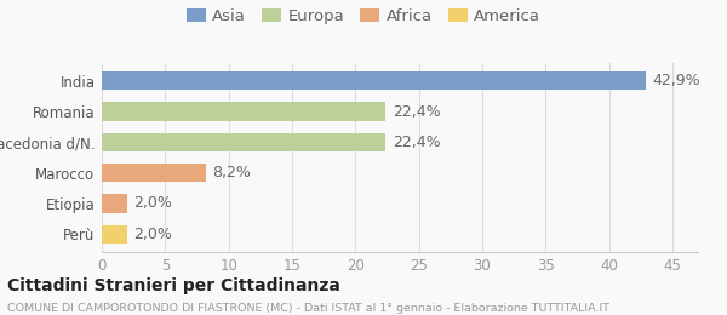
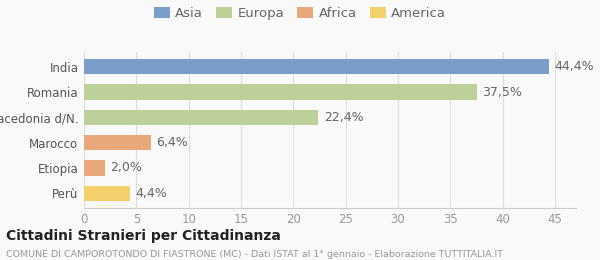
India: 42,9% -> 44,4%
Romania: 22,4% -> 37,5%
Marocco: 8,2% -> 6,4%
Perù: 2,0% -> 4,4%
